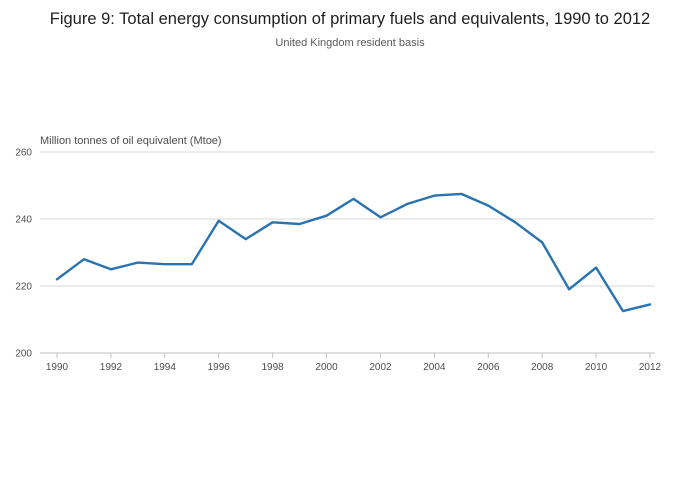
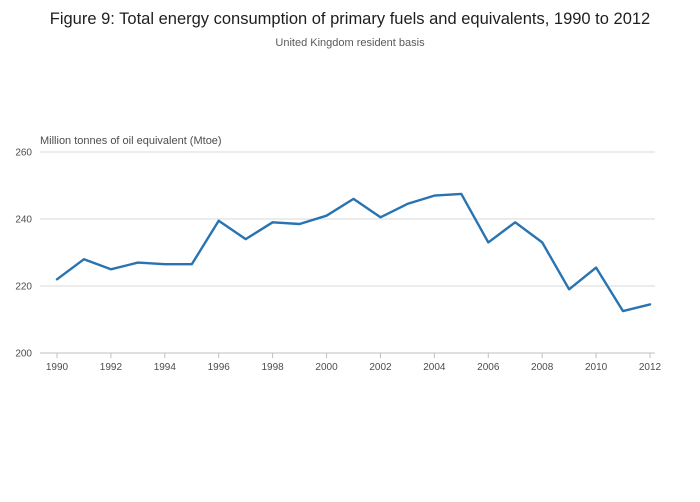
2006: 244 -> 233
